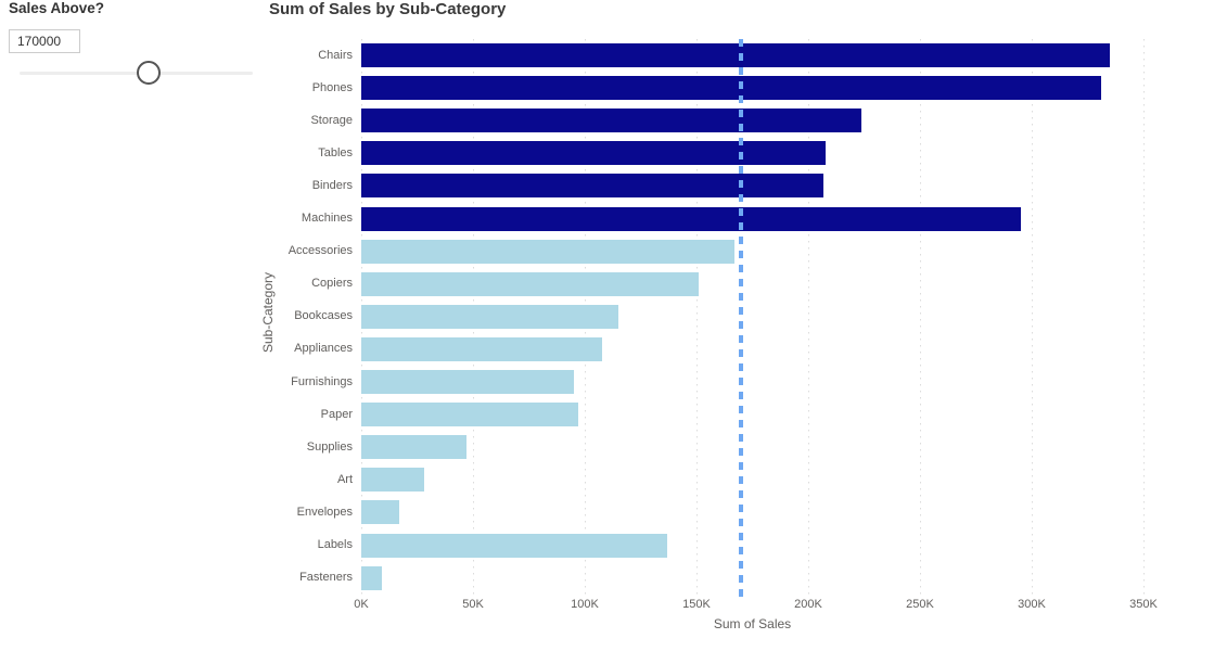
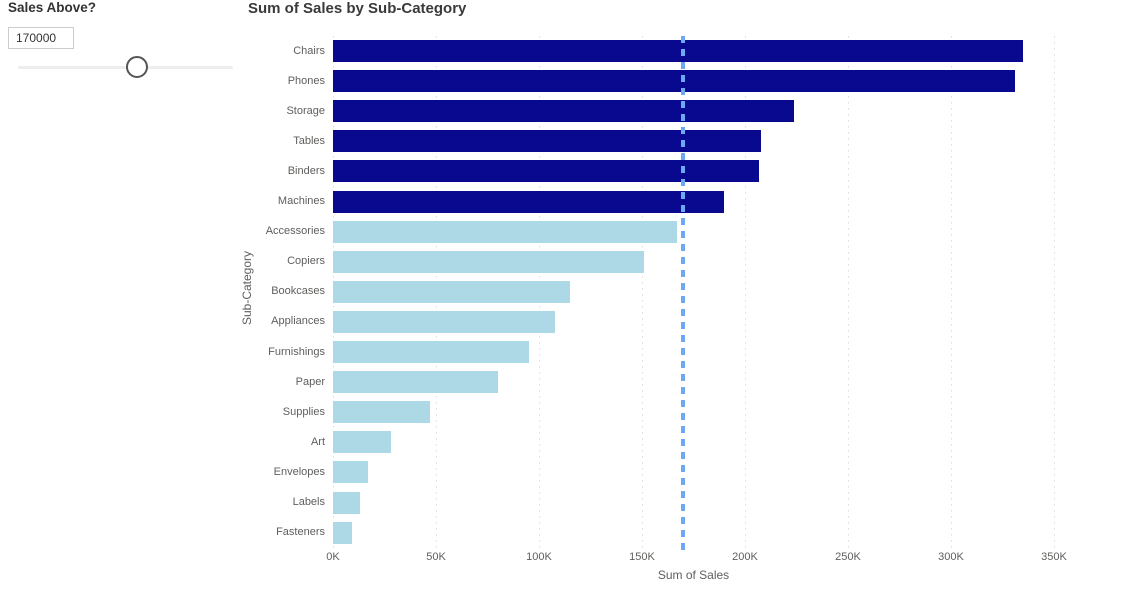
Machines: 295K -> 190K
Paper: 97K -> 80K
Labels: 137K -> 13K
